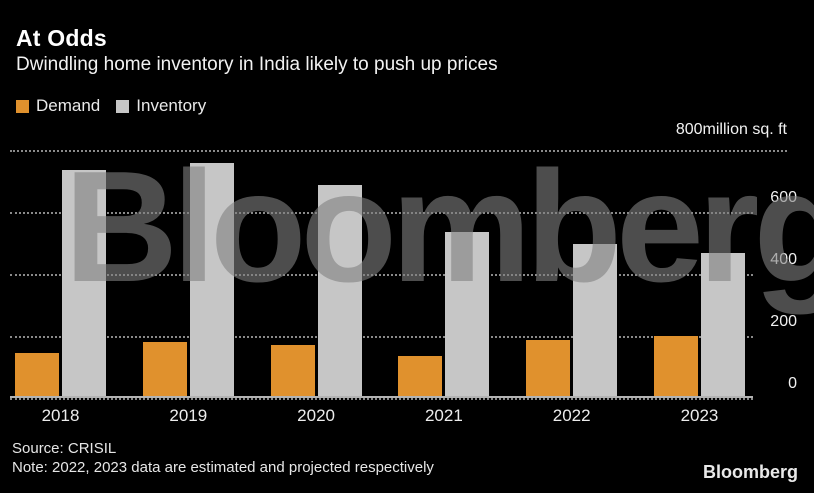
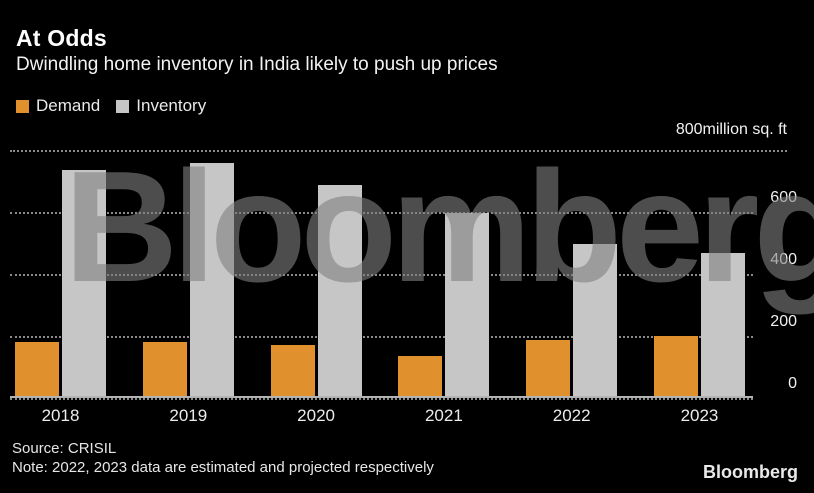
Demand/2018: 140 -> 180
Inventory/2021: 530 -> 590
